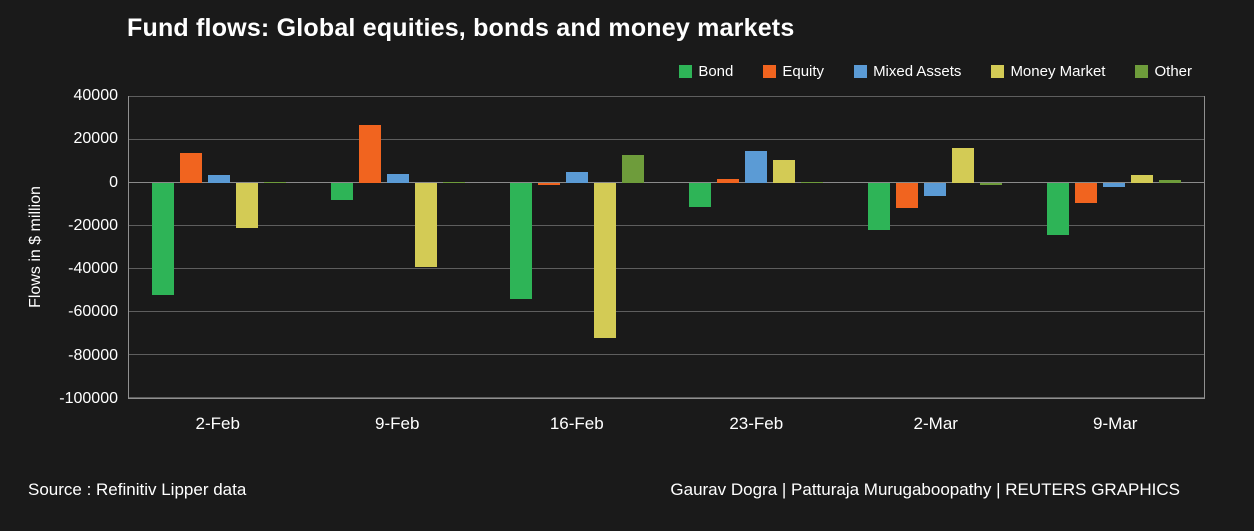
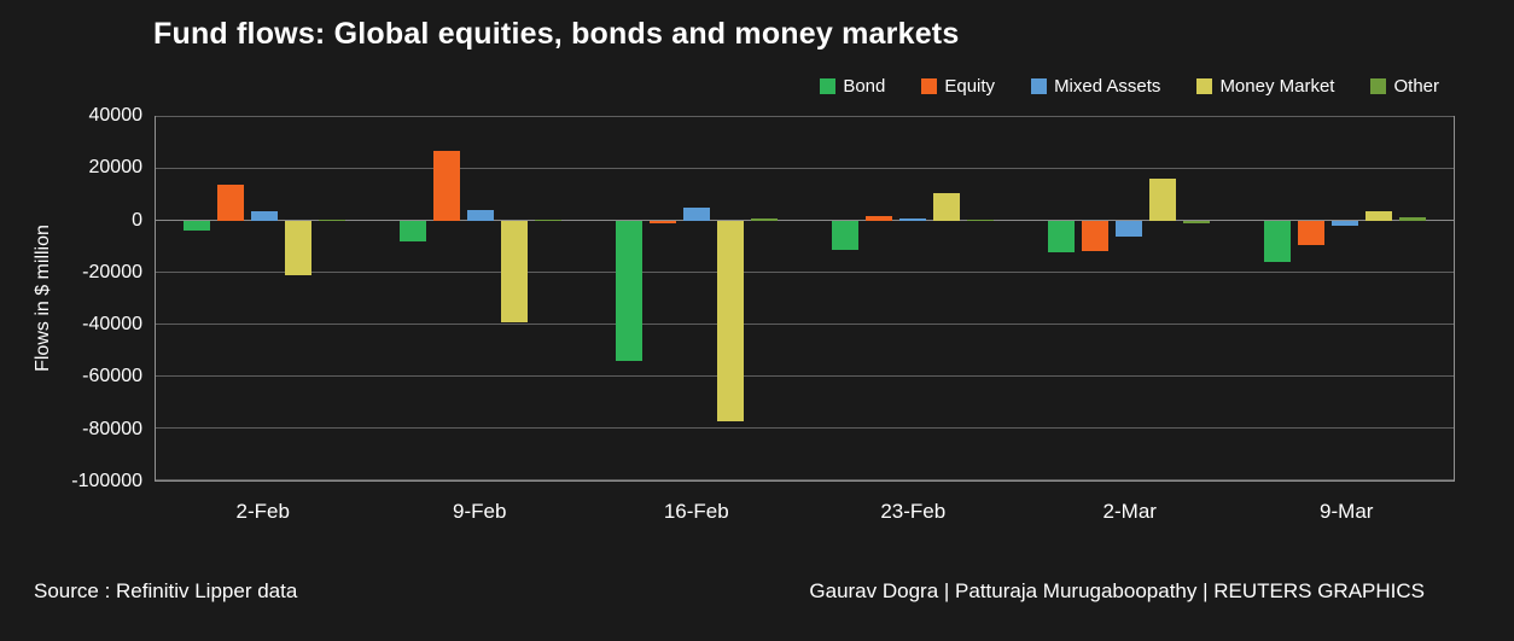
Bond/2-Feb: -52000 -> -4000
Money Market/16-Feb: -72000 -> -77000
Other/16-Feb: 13000 -> 1000
Mixed Assets/23-Feb: 15000 -> 1000
Bond/2-Mar: -22000 -> -12000
Bond/9-Mar: -24000 -> -16000
